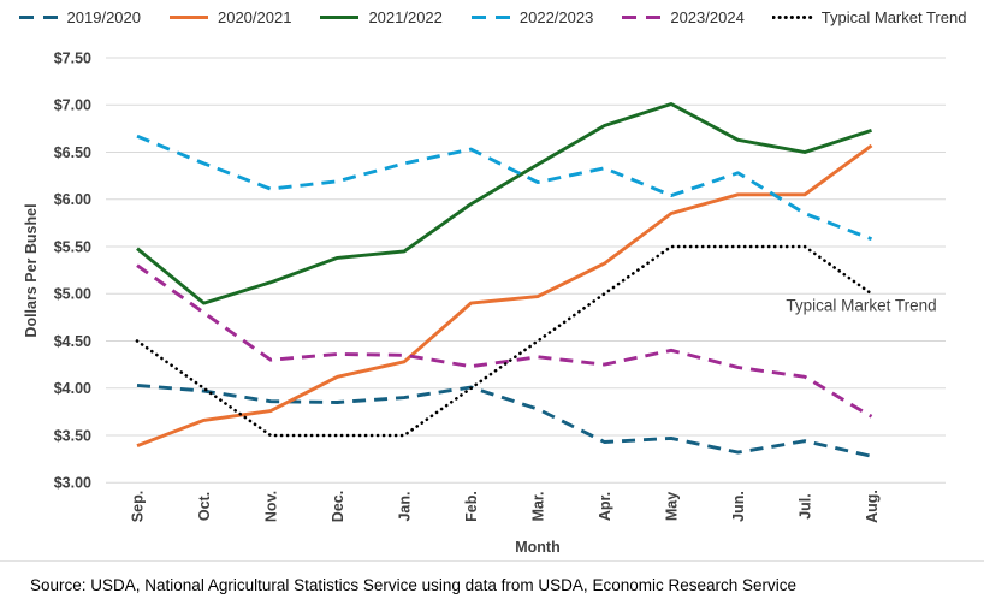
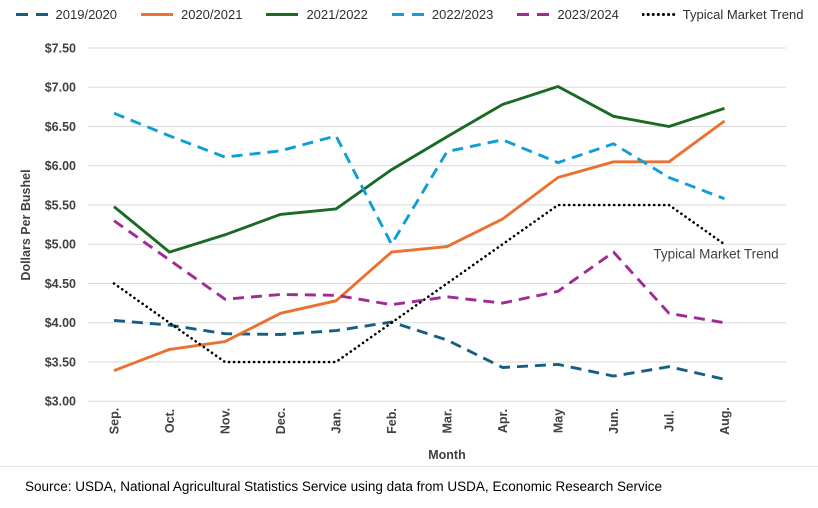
2022/2023/Feb.: $6.5 -> $5.0
2023/2024/Jun.: $4.2 -> $4.9
2023/2024/Aug.: $3.7 -> $4.0
